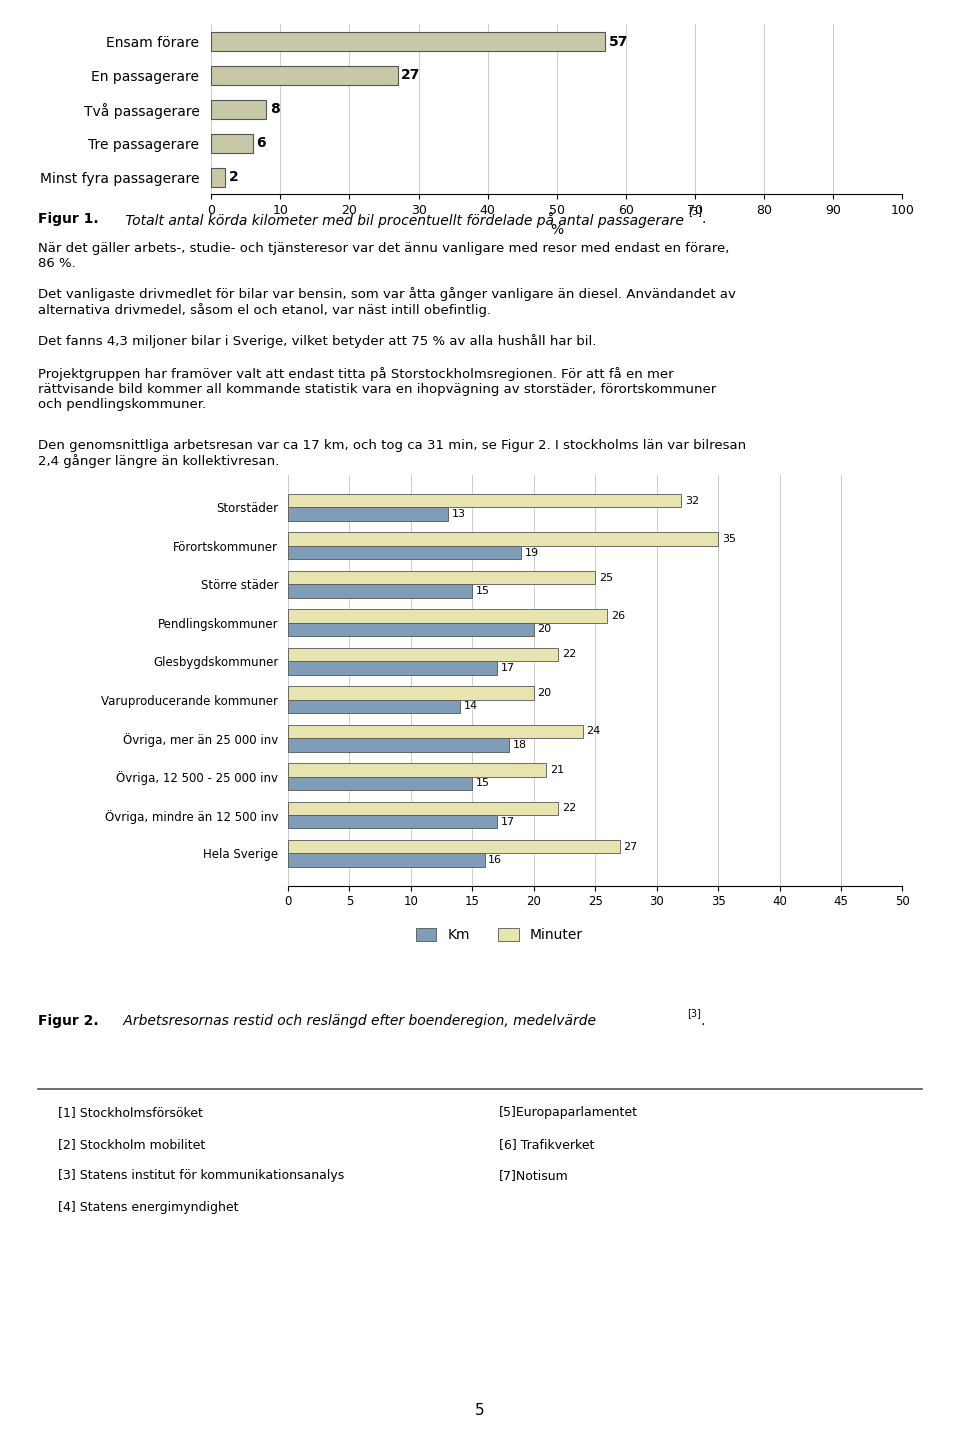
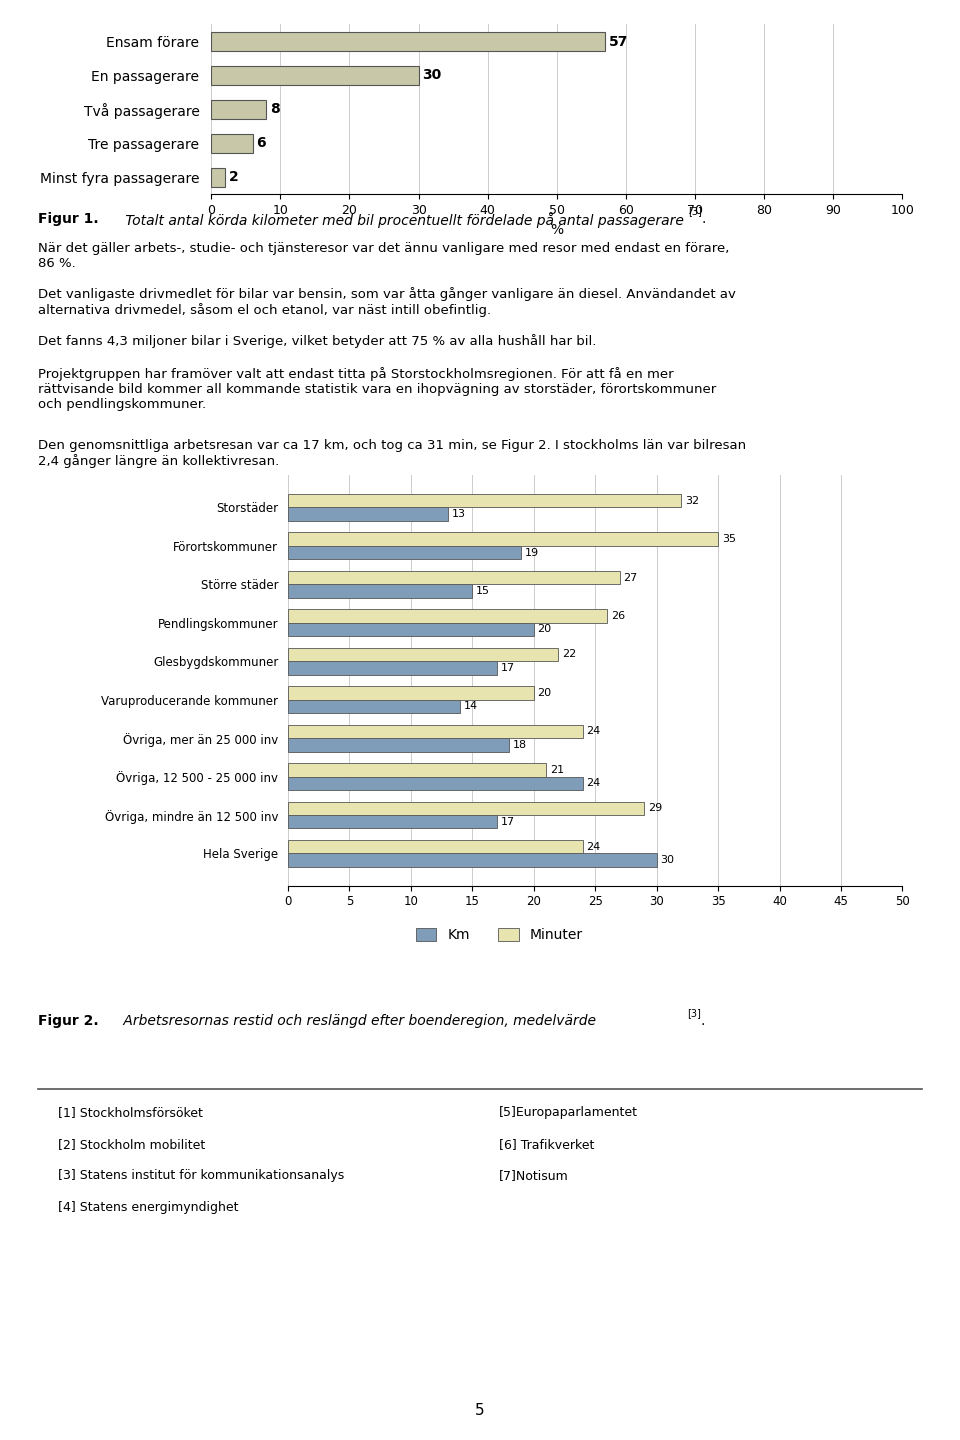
En passagerare: 27 -> 30
Minuter/Större städer: 25 -> 27
Km/Övriga, 12 500 - 25 000 inv: 15 -> 24
Minuter/Övriga, mindre än 12 500 inv: 22 -> 29
Minuter/Hela Sverige: 27 -> 24
Km/Hela Sverige: 16 -> 30
